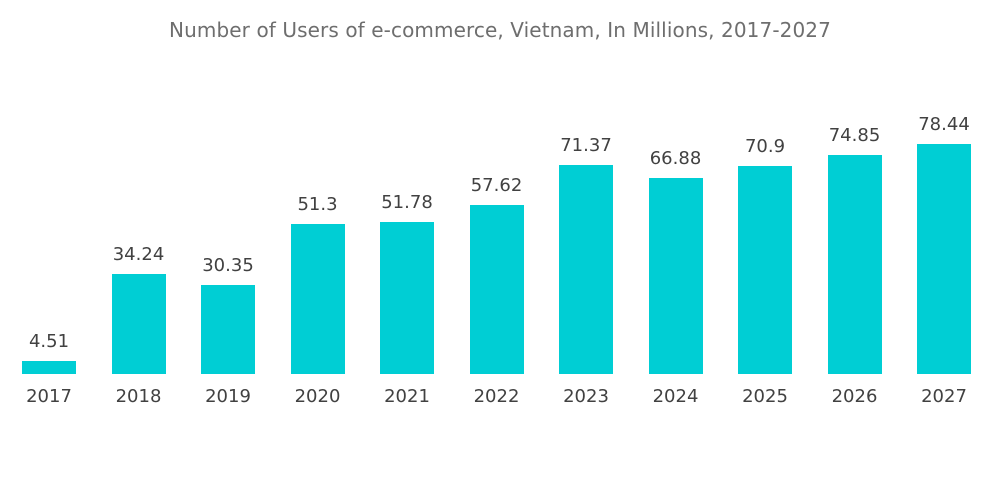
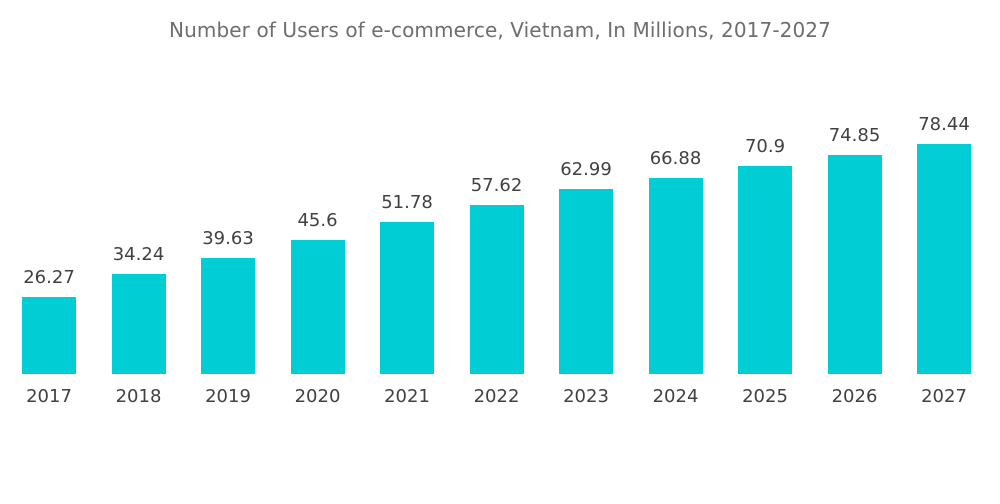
2017: 4.51 -> 26.27
2019: 30.35 -> 39.63
2020: 51.3 -> 45.6
2023: 71.37 -> 62.99
